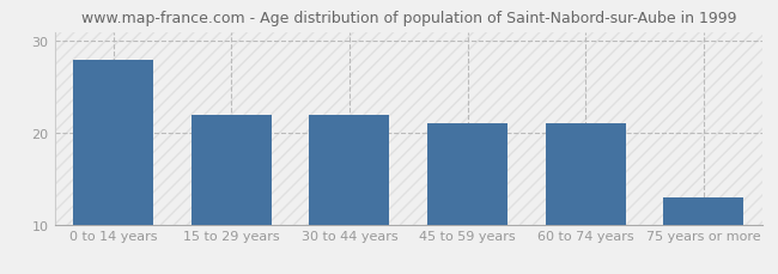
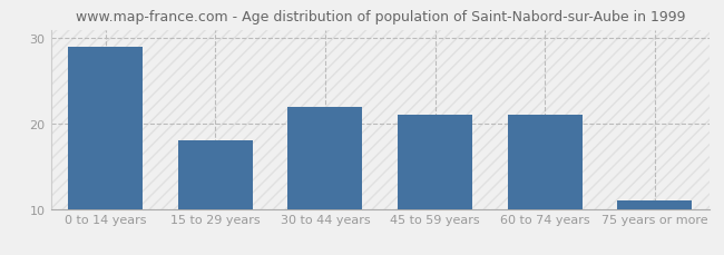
0 to 14 years: 28 -> 29
15 to 29 years: 22 -> 18
75 years or more: 13 -> 11
